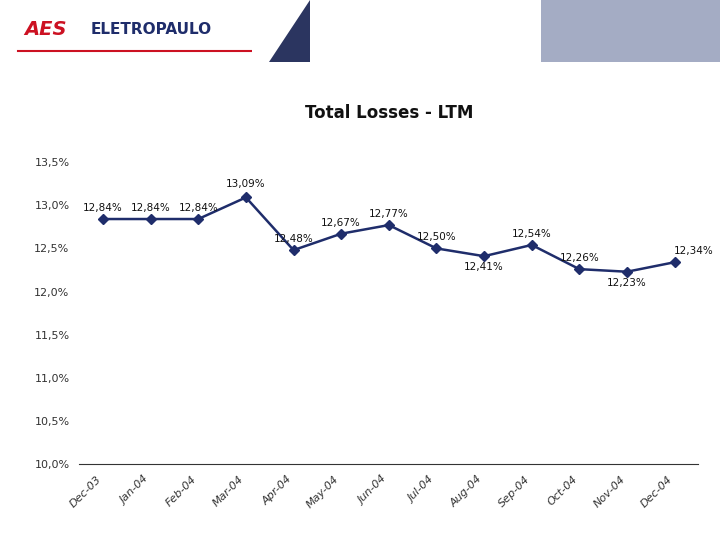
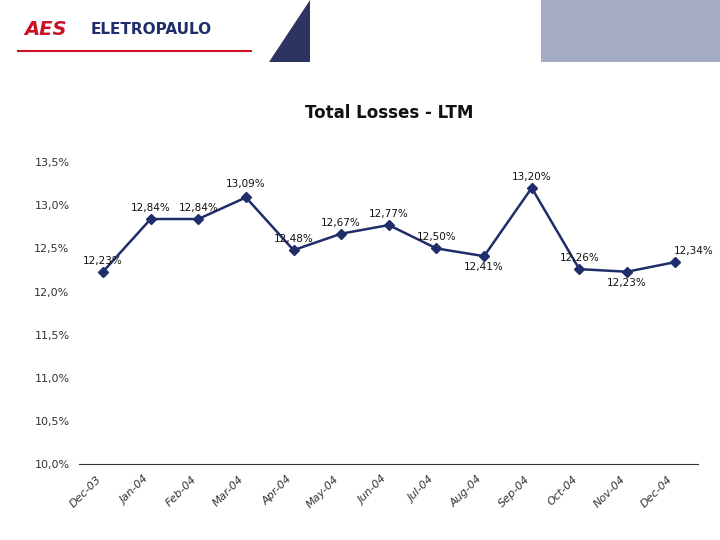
Dec-03: 12,84% -> 12,23%
Sep-04: 12,54% -> 13,20%
